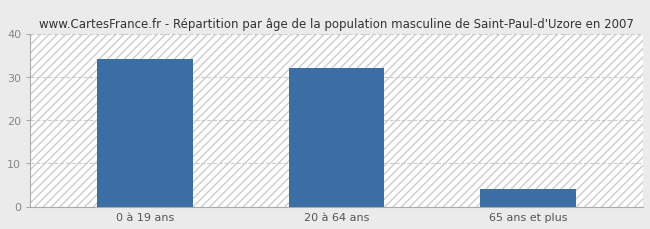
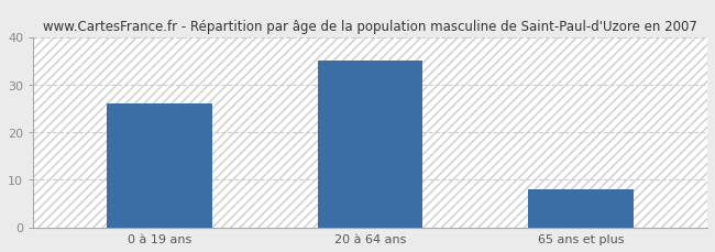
0 à 19 ans: 34 -> 26
20 à 64 ans: 32 -> 35
65 ans et plus: 4 -> 8
